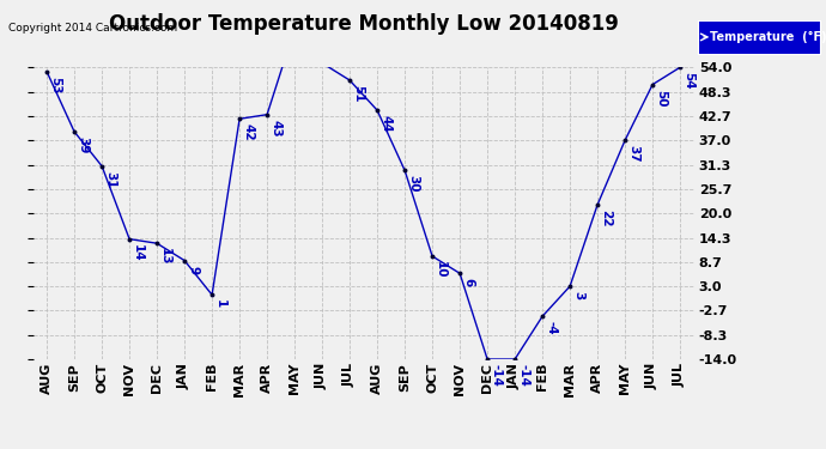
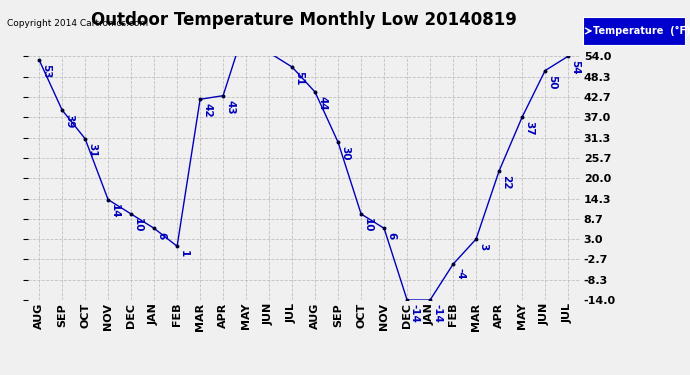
DEC: 13 -> 10
JAN: 9 -> 6
